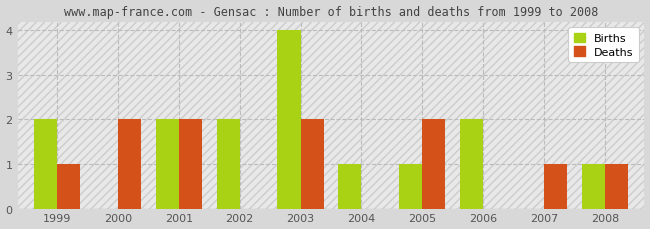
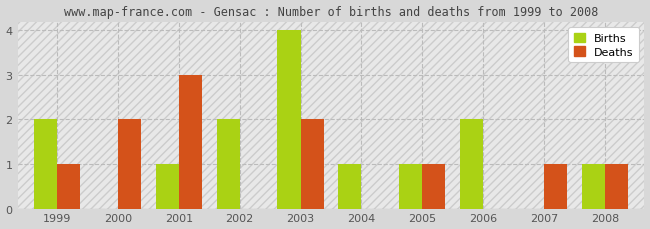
Births/2001: 2 -> 1
Deaths/2001: 2 -> 3
Deaths/2005: 2 -> 1
